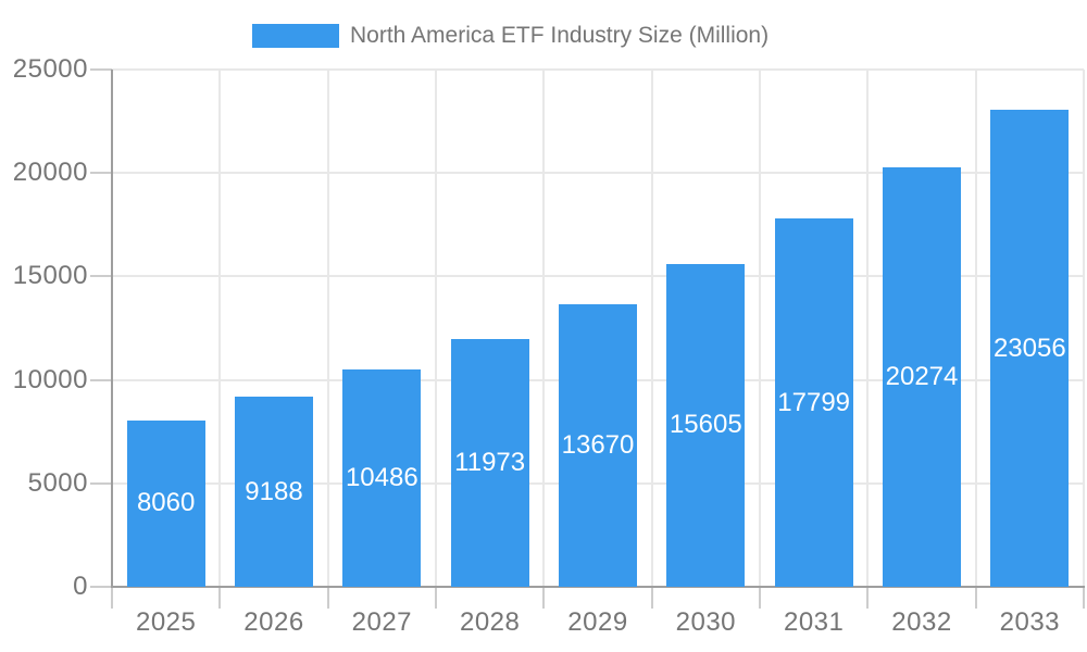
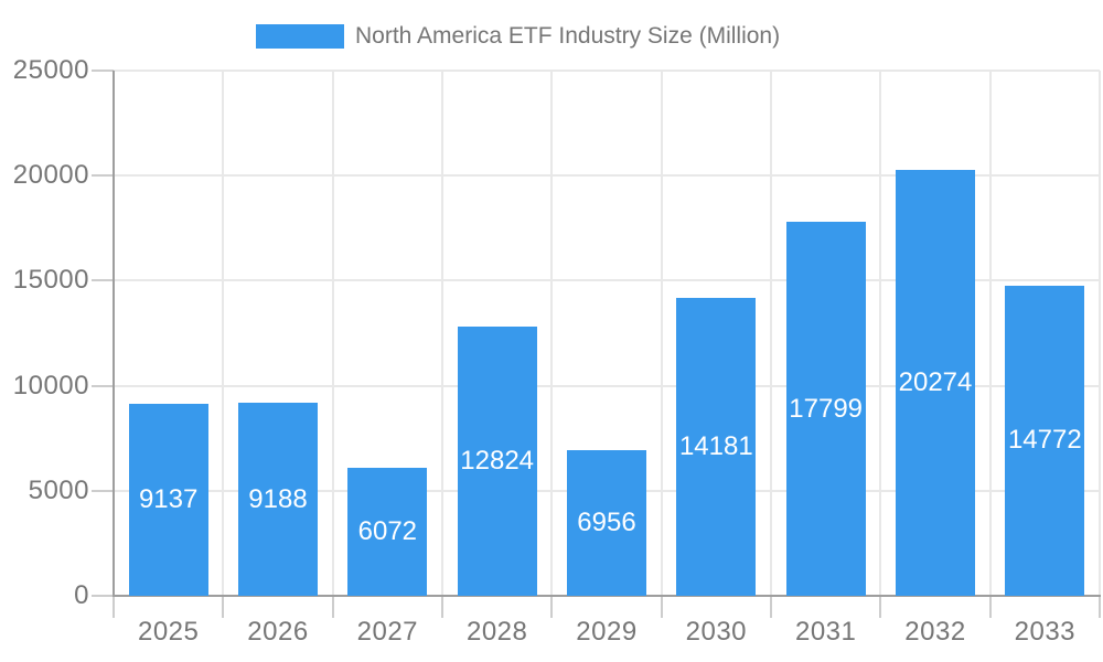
2025: 8060 -> 9137
2027: 10486 -> 6072
2028: 11973 -> 12824
2029: 13670 -> 6956
2030: 15605 -> 14181
2033: 23056 -> 14772
